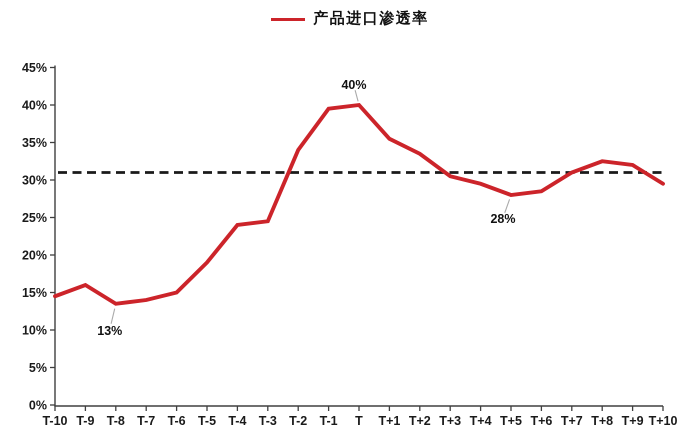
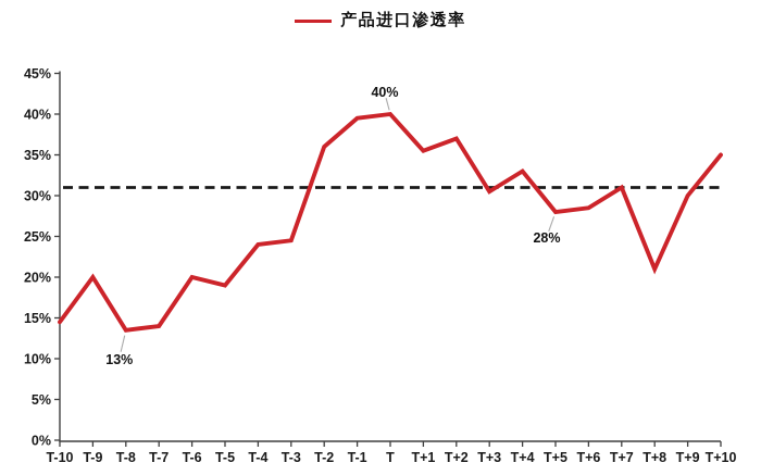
T-9: 16% -> 20%
T-6: 15% -> 20%
T-2: 34% -> 36%
T+2: 34% -> 37%
T+4: 30% -> 33%
T+8: 32% -> 21%
T+9: 32% -> 30%
T+10: 30% -> 35%
